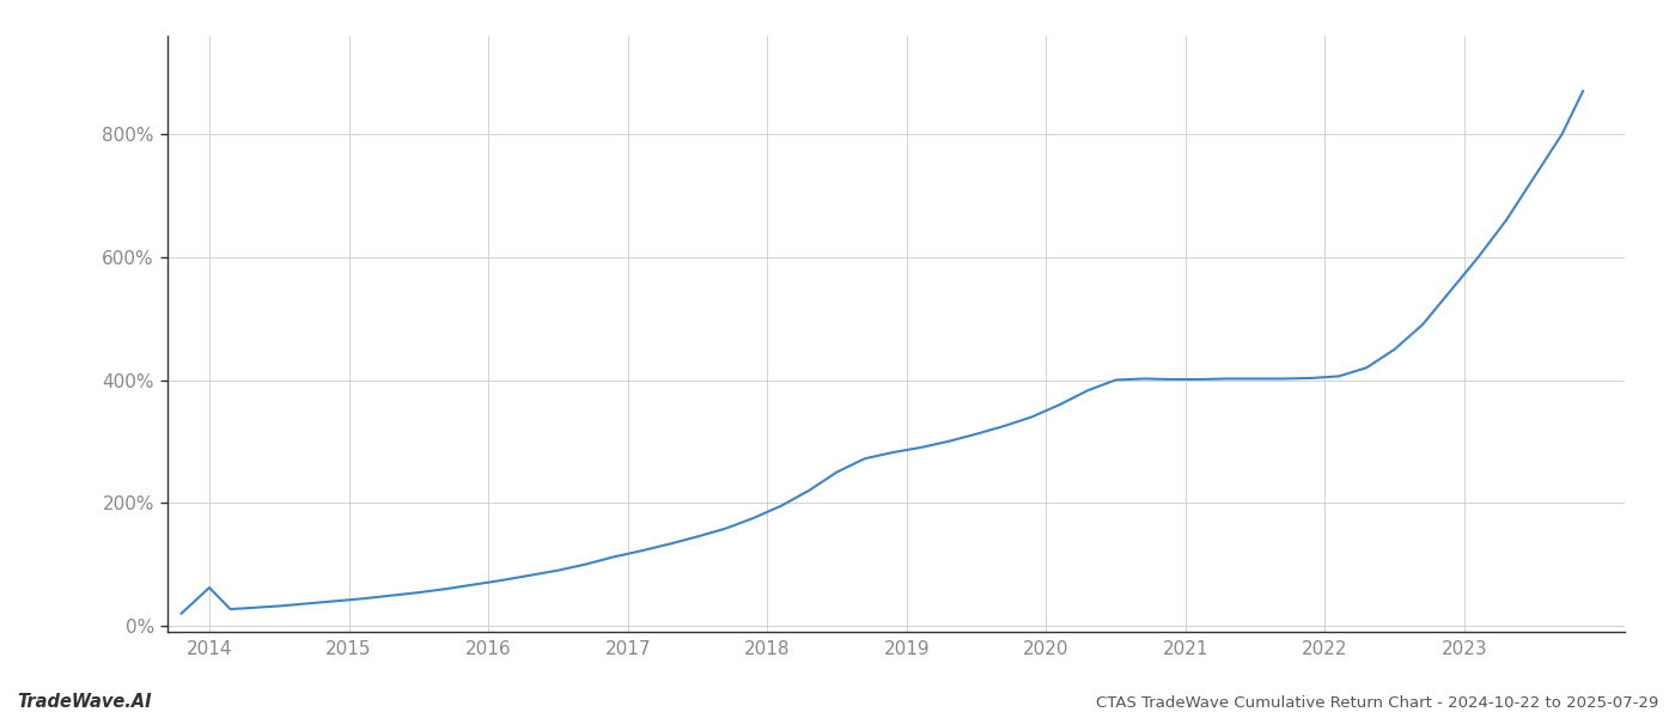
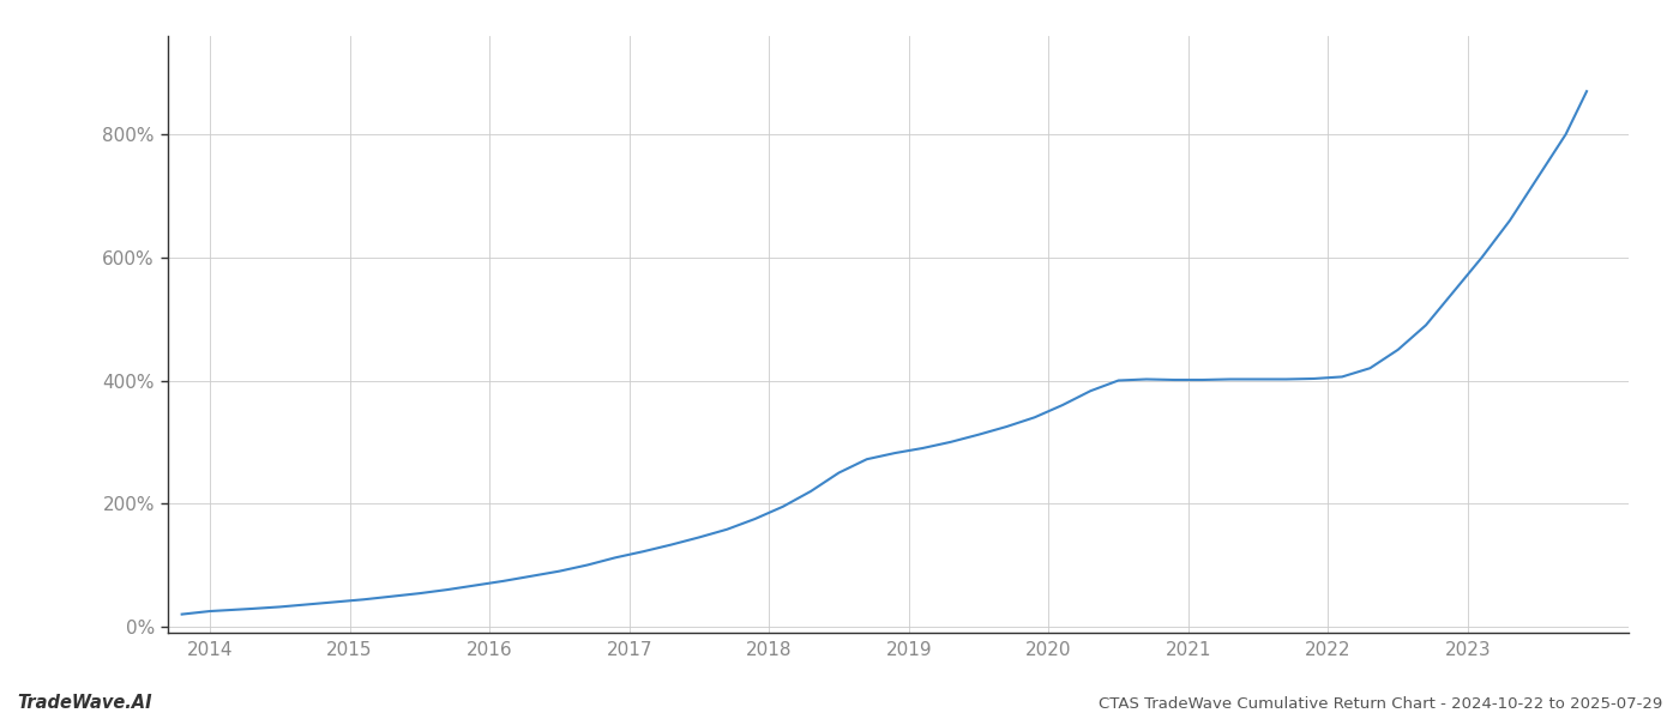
2014: 62% -> 25%
